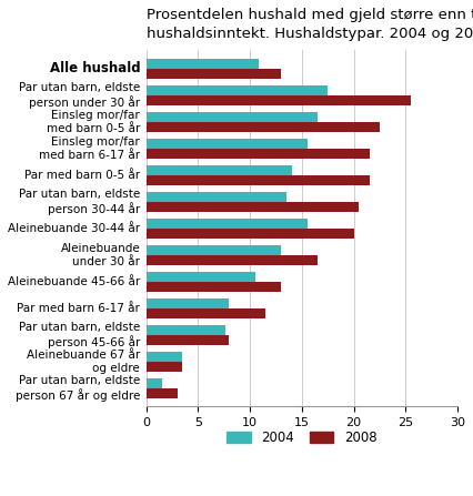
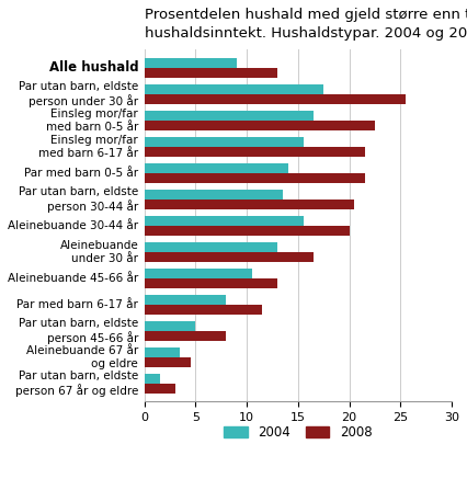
2004/Alle hushald: 10.8 -> 9.0
2004/Par utan barn, eldste person 45-66 år: 7.6 -> 5.0
2008/Aleinebuande 67 år og eldre: 3.4 -> 4.5
